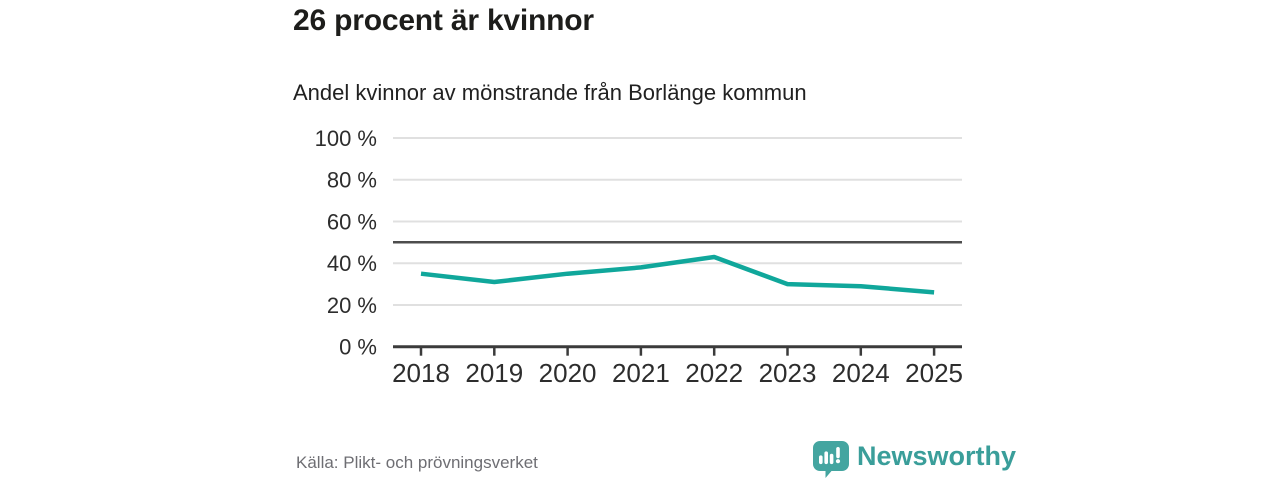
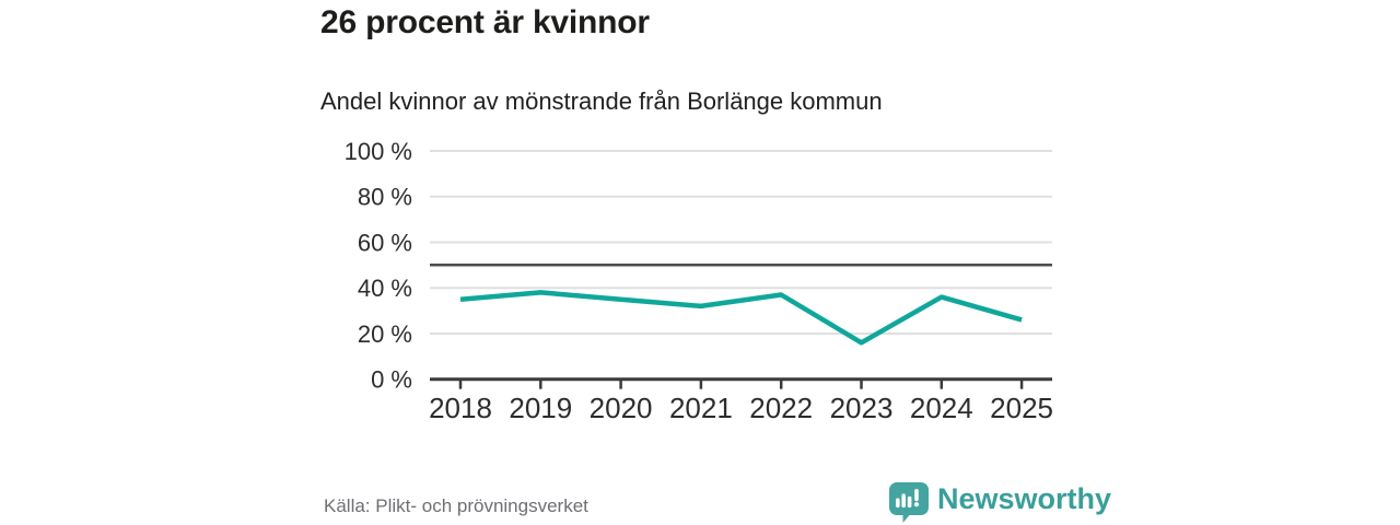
2019: 31% -> 38%
2021: 38% -> 32%
2022: 43% -> 37%
2023: 30% -> 16%
2024: 29% -> 36%
